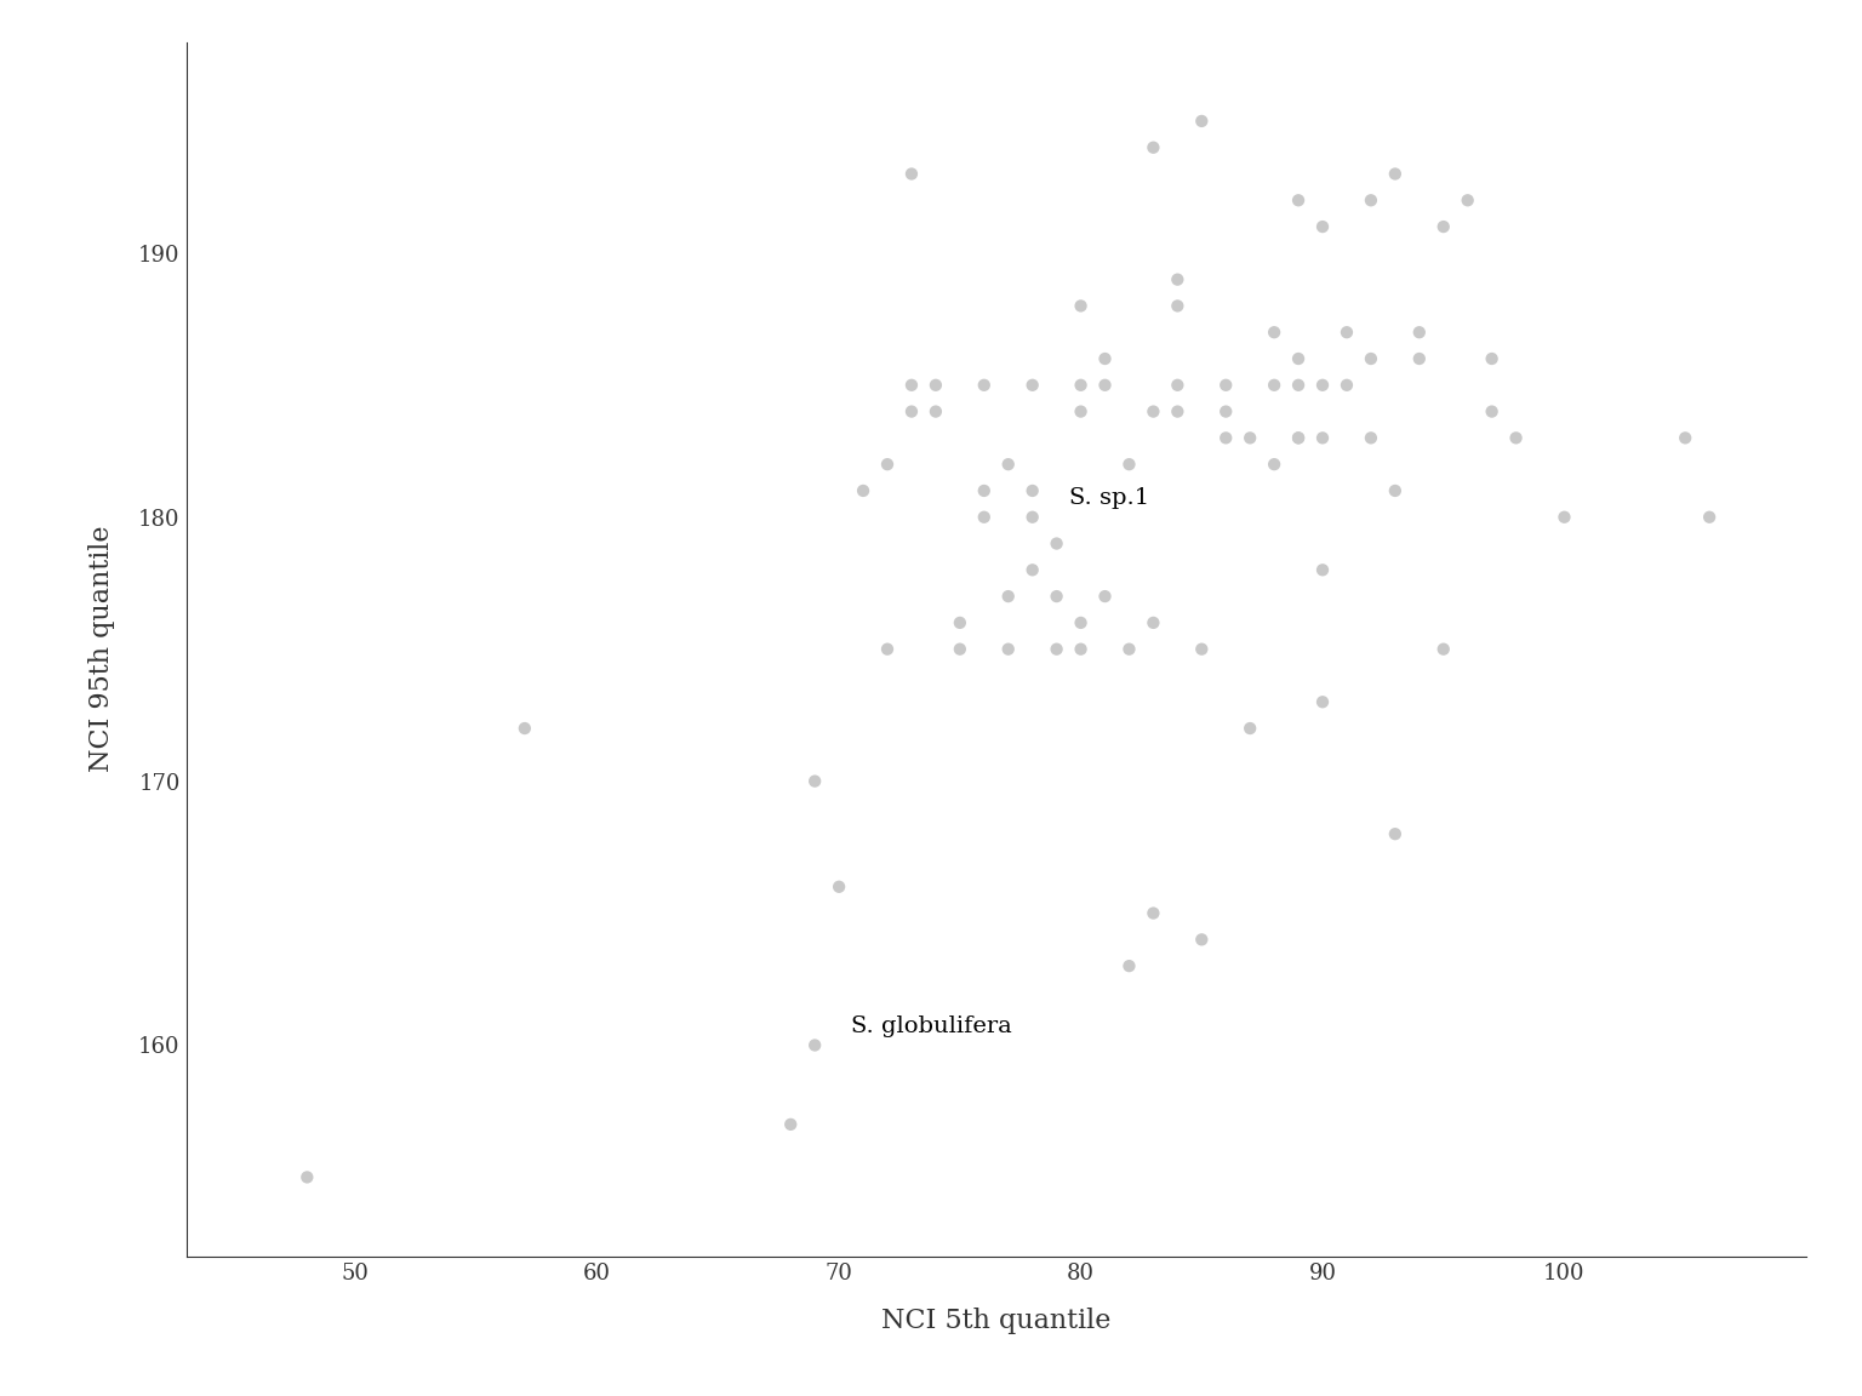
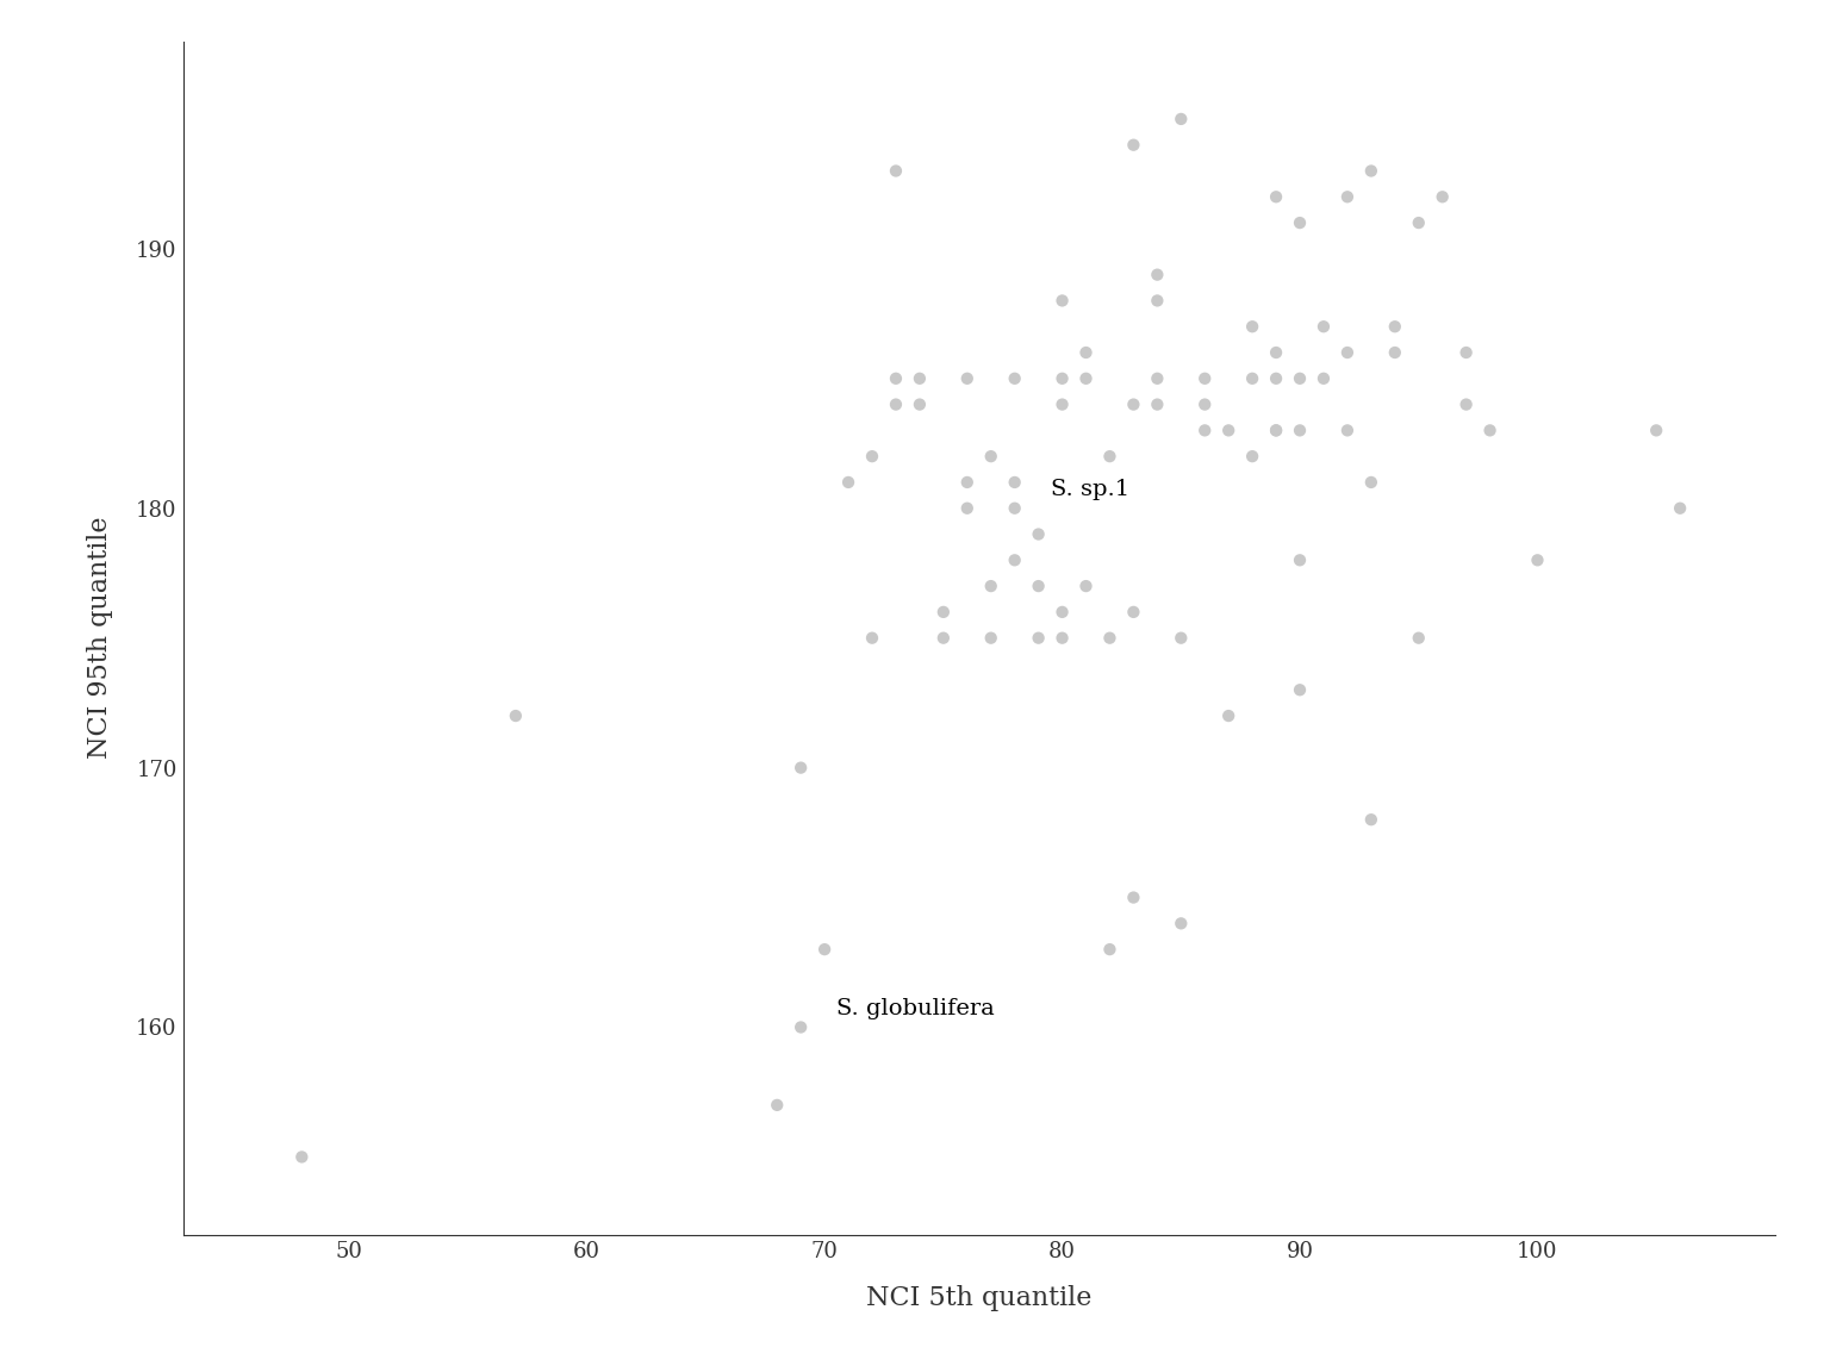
70: 166 -> 163
100: 180 -> 178
